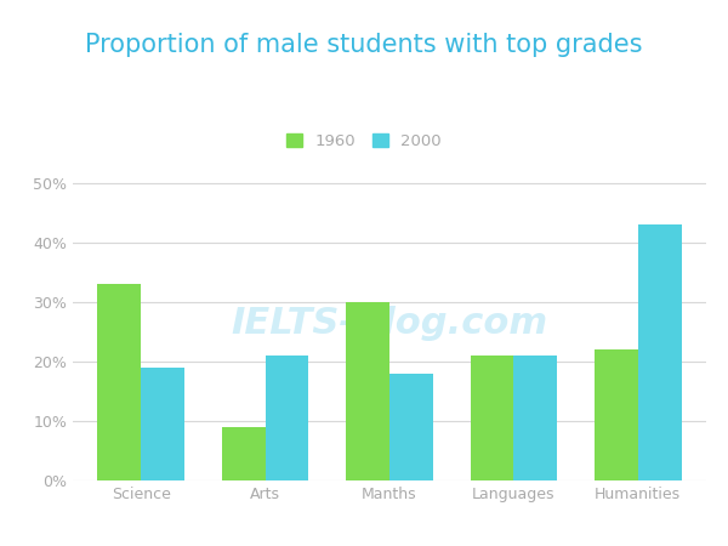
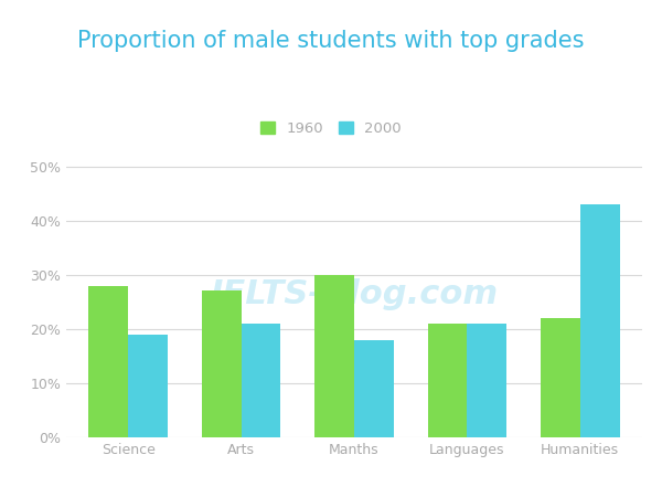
1960/Science: 33% -> 28%
1960/Arts: 9% -> 27%
